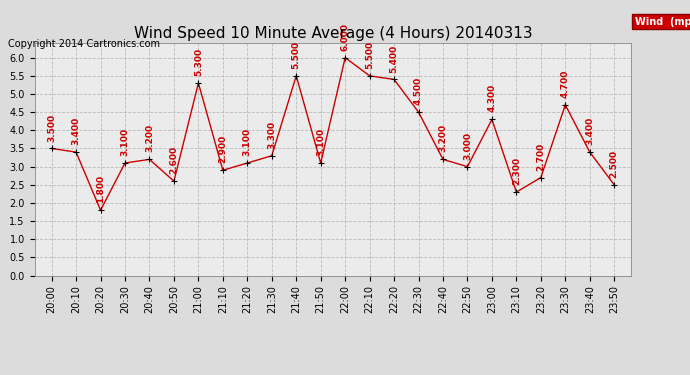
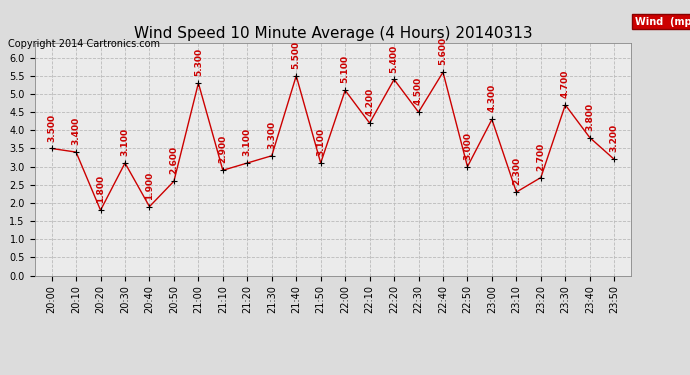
20:40: 3.200 -> 1.900
22:00: 6.0 -> 5.1
22:10: 5.500 -> 4.200
22:40: 3.200 -> 5.600
23:40: 3.400 -> 3.800
23:50: 2.500 -> 3.200
